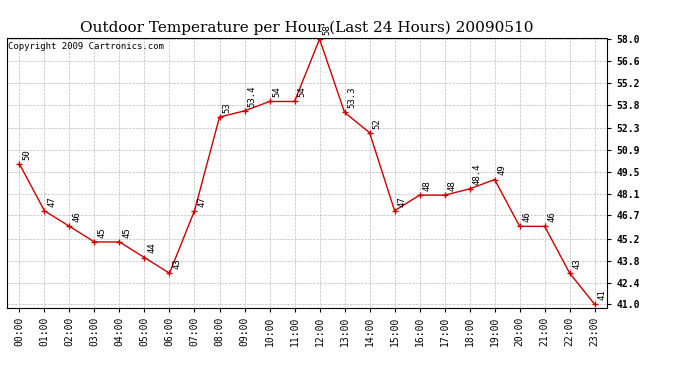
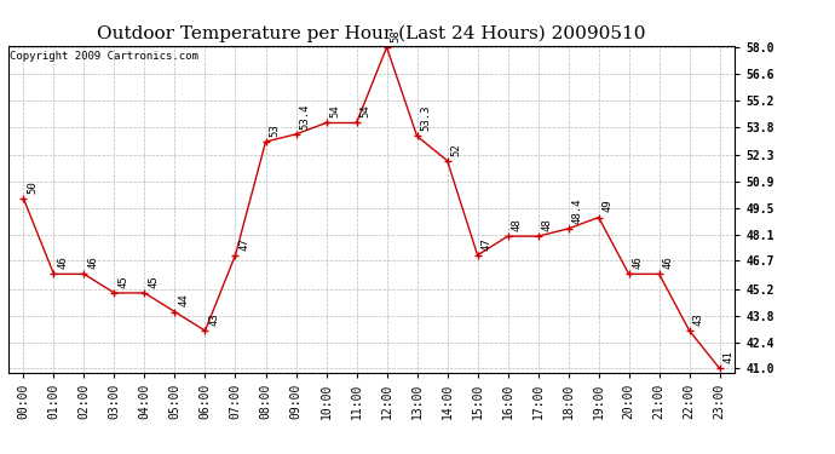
01:00: 47 -> 46
